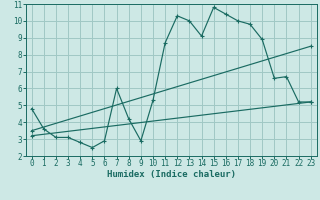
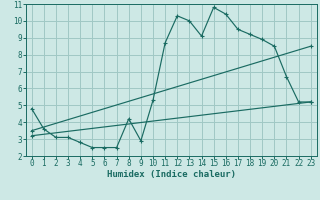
6: 2.9 -> 2.5
7: 6.0 -> 2.5
17: 10.0 -> 9.5
18: 9.8 -> 9.2
20: 6.6 -> 8.5
